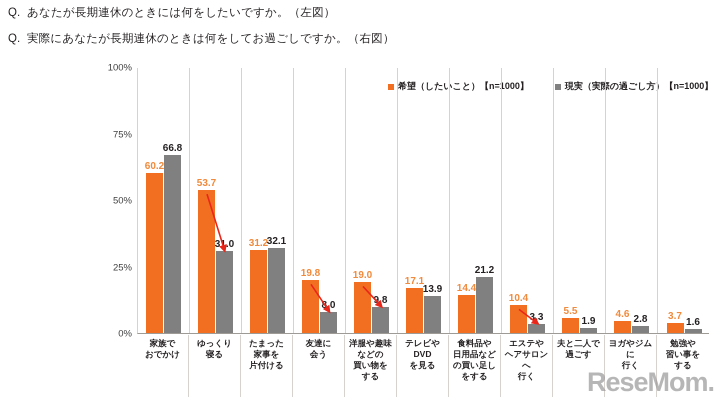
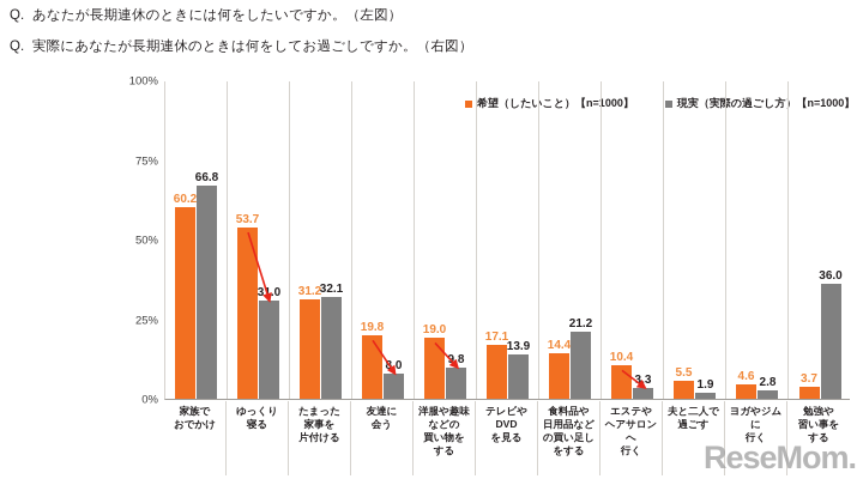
現実（実際の過ごし方）【n=1000】/勉強や 習い事を する: 1.6 -> 36.0
